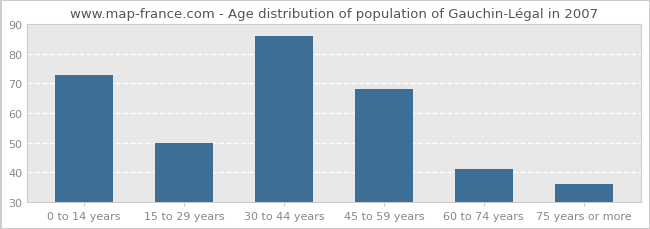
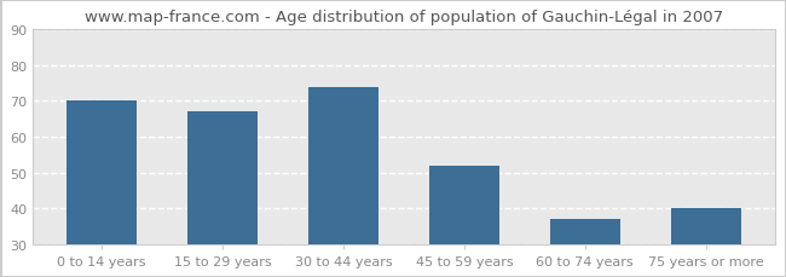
0 to 14 years: 73 -> 70
15 to 29 years: 50 -> 67
30 to 44 years: 86 -> 74
45 to 59 years: 68 -> 52
60 to 74 years: 41 -> 37
75 years or more: 36 -> 40
